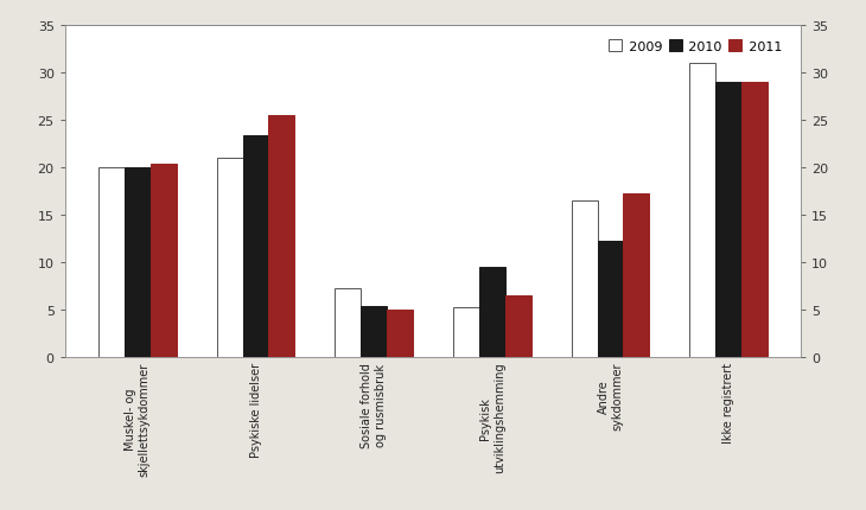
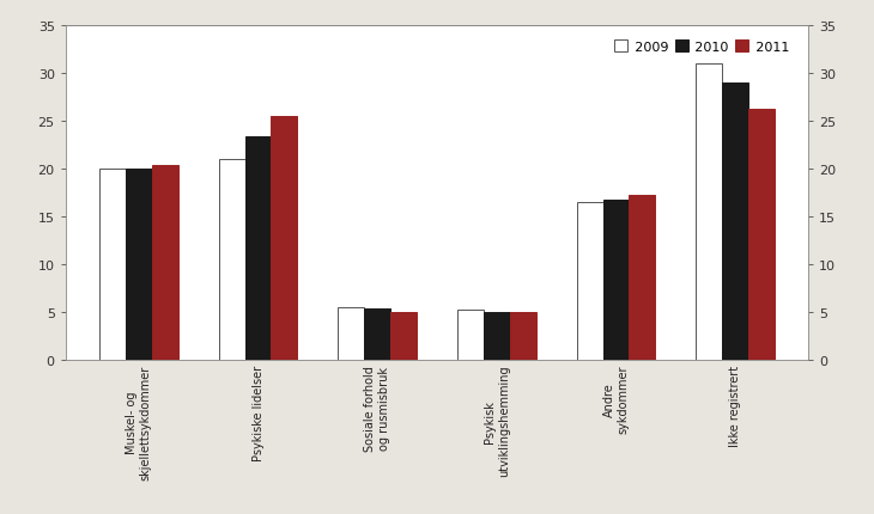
2009/Sosiale forhold og rusmisbruk: 7.2 -> 5.5
2010/Psykisk utviklingshemming: 9.4 -> 4.9
2011/Psykisk utviklingshemming: 6.4 -> 4.9
2010/Andre sykdommer: 12.2 -> 16.7
2011/Ikke registrert: 29.0 -> 26.2
